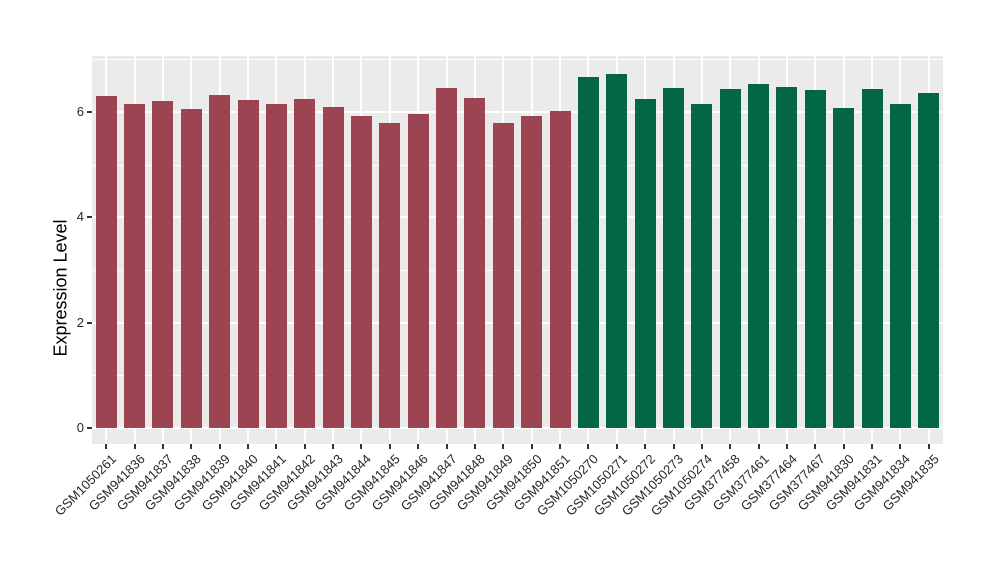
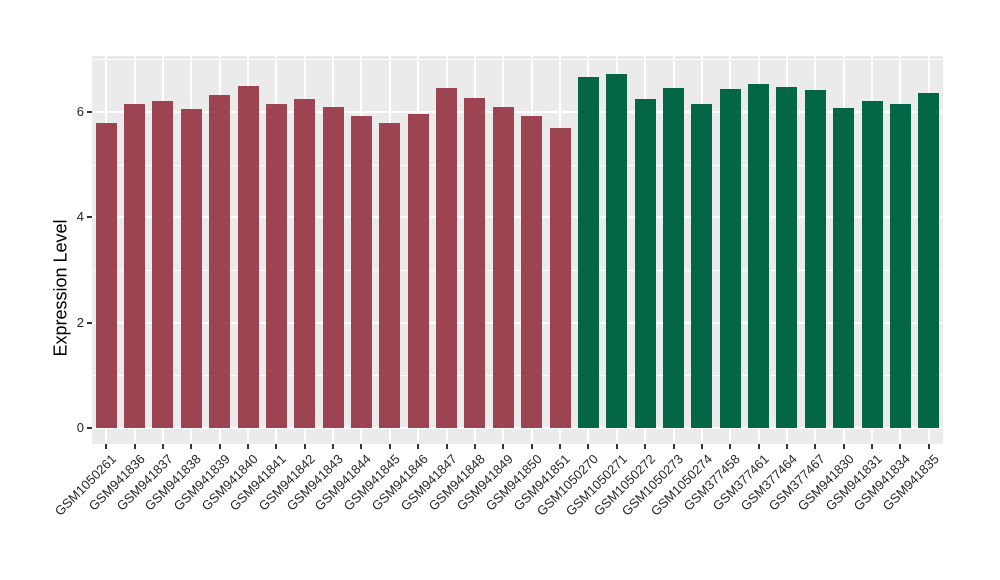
GSM1050261: 6.3 -> 5.8
GSM941840: 6.2 -> 6.5
GSM941849: 5.8 -> 6.1
GSM941851: 6.0 -> 5.7
GSM941831: 6.4 -> 6.2
